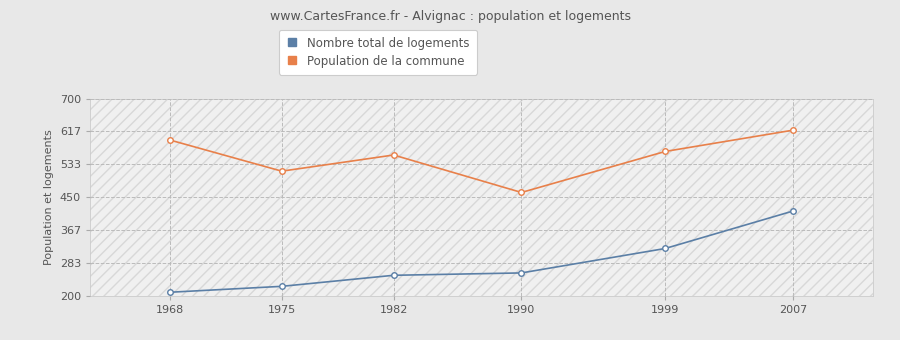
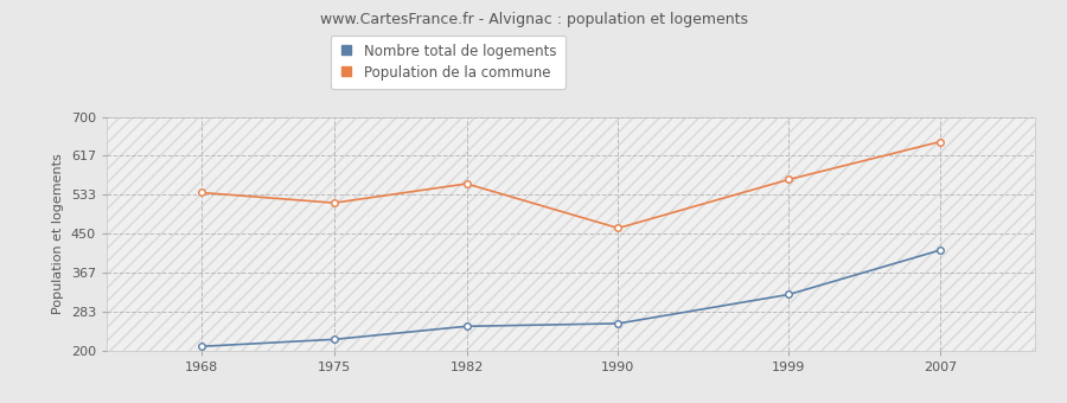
Population de la commune/1968: 595 -> 538
Population de la commune/2007: 620 -> 647
